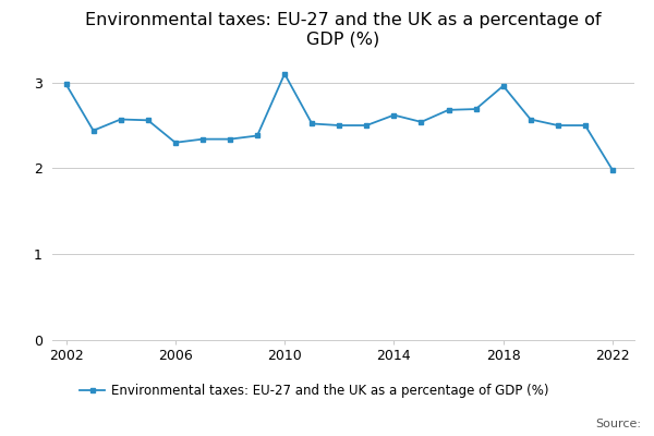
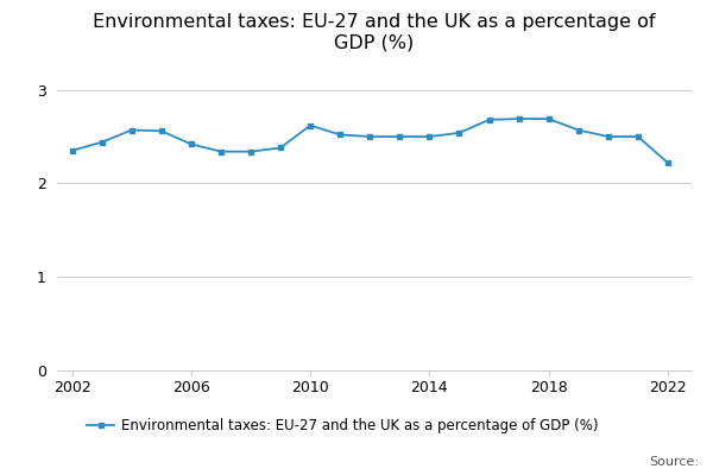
2002: 2.98 -> 2.35
2006: 2.30 -> 2.42
2010: 3.10 -> 2.62
2014: 2.62 -> 2.50
2018: 2.96 -> 2.69
2022: 1.98 -> 2.22
